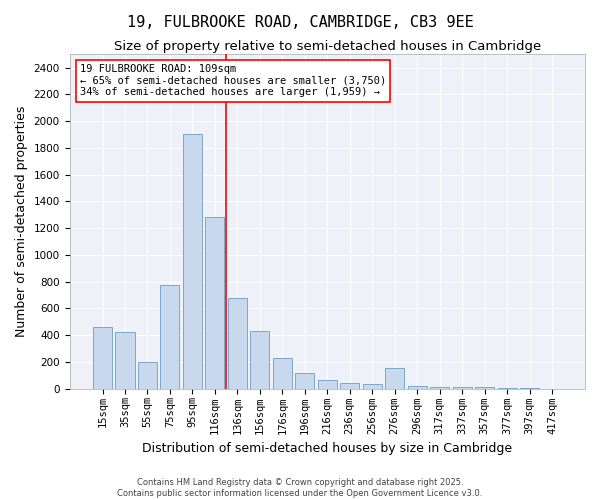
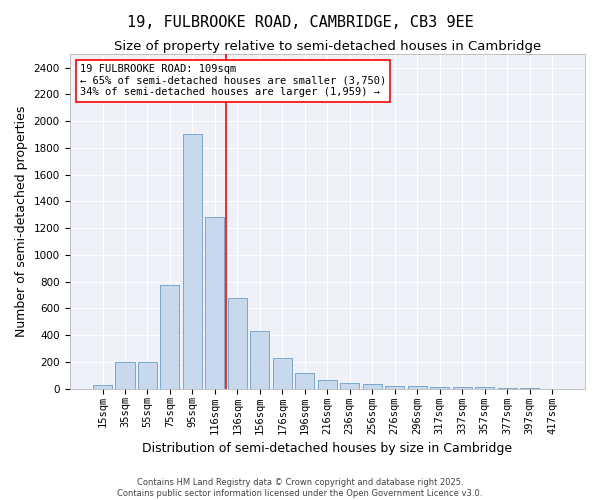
15sqm: 460 -> 20
35sqm: 420 -> 200
276sqm: 150 -> 20
